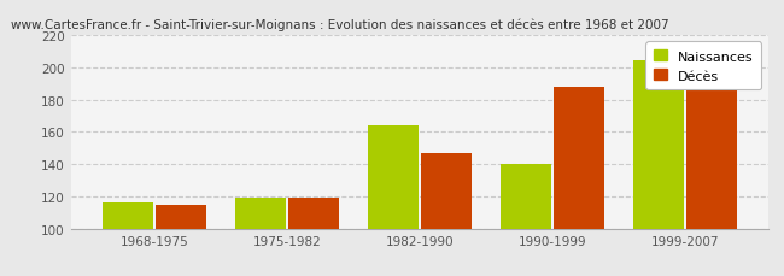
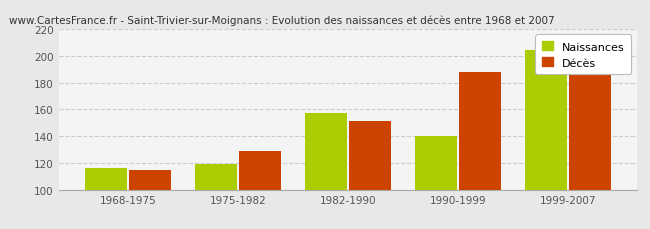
Décès/1975-1982: 119 -> 129
Naissances/1982-1990: 164 -> 157
Décès/1982-1990: 147 -> 151
